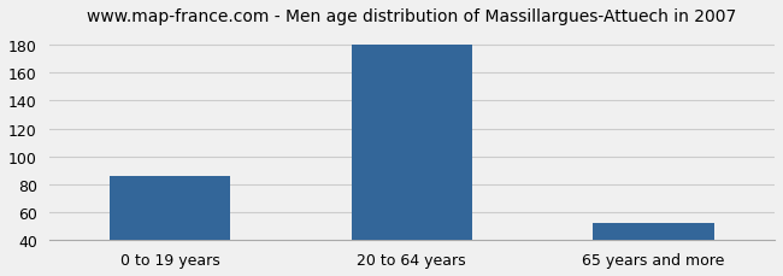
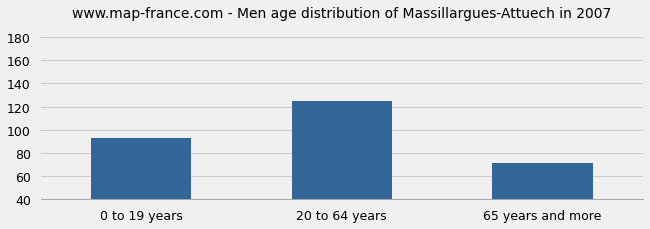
0 to 19 years: 86 -> 93
20 to 64 years: 180 -> 125
65 years and more: 52 -> 71
